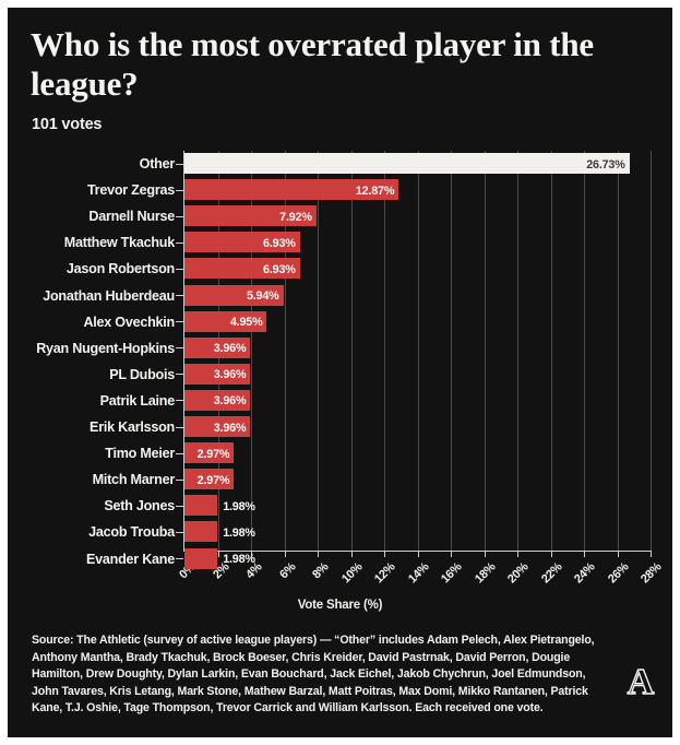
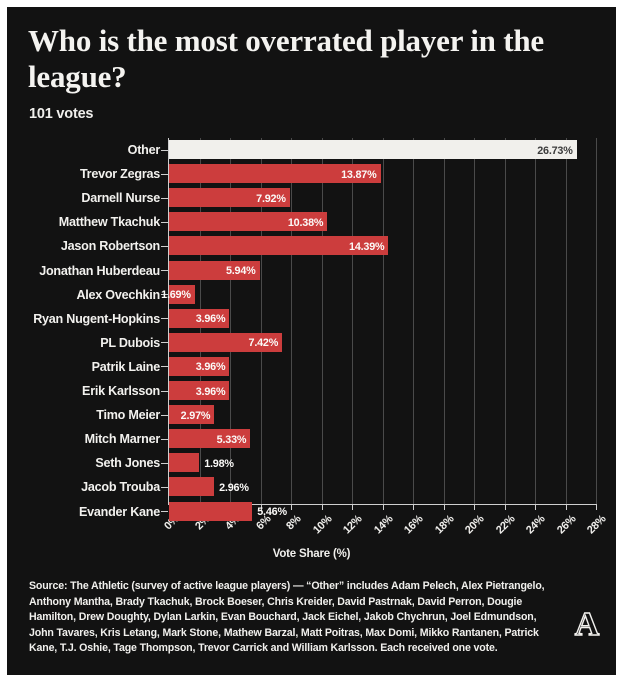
Trevor Zegras: 12.87% -> 13.87%
Matthew Tkachuk: 6.93% -> 10.38%
Jason Robertson: 6.93% -> 14.39%
Alex Ovechkin: 4.95% -> 1.69%
PL Dubois: 3.96% -> 7.42%
Mitch Marner: 2.97% -> 5.33%
Jacob Trouba: 1.98% -> 2.96%
Evander Kane: 1.98% -> 5.46%
